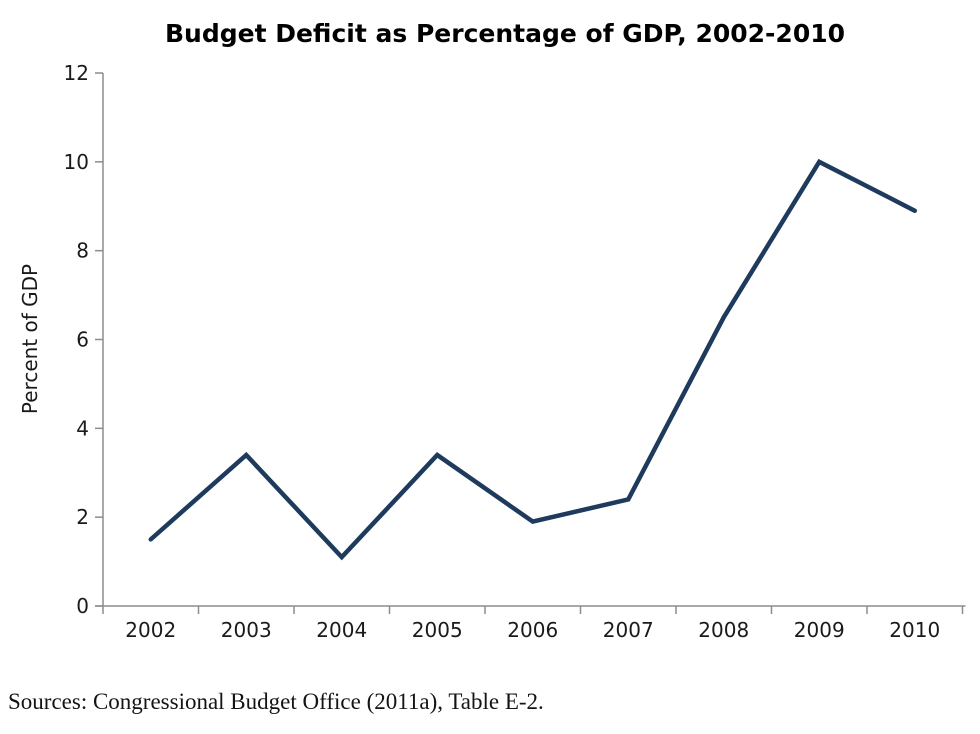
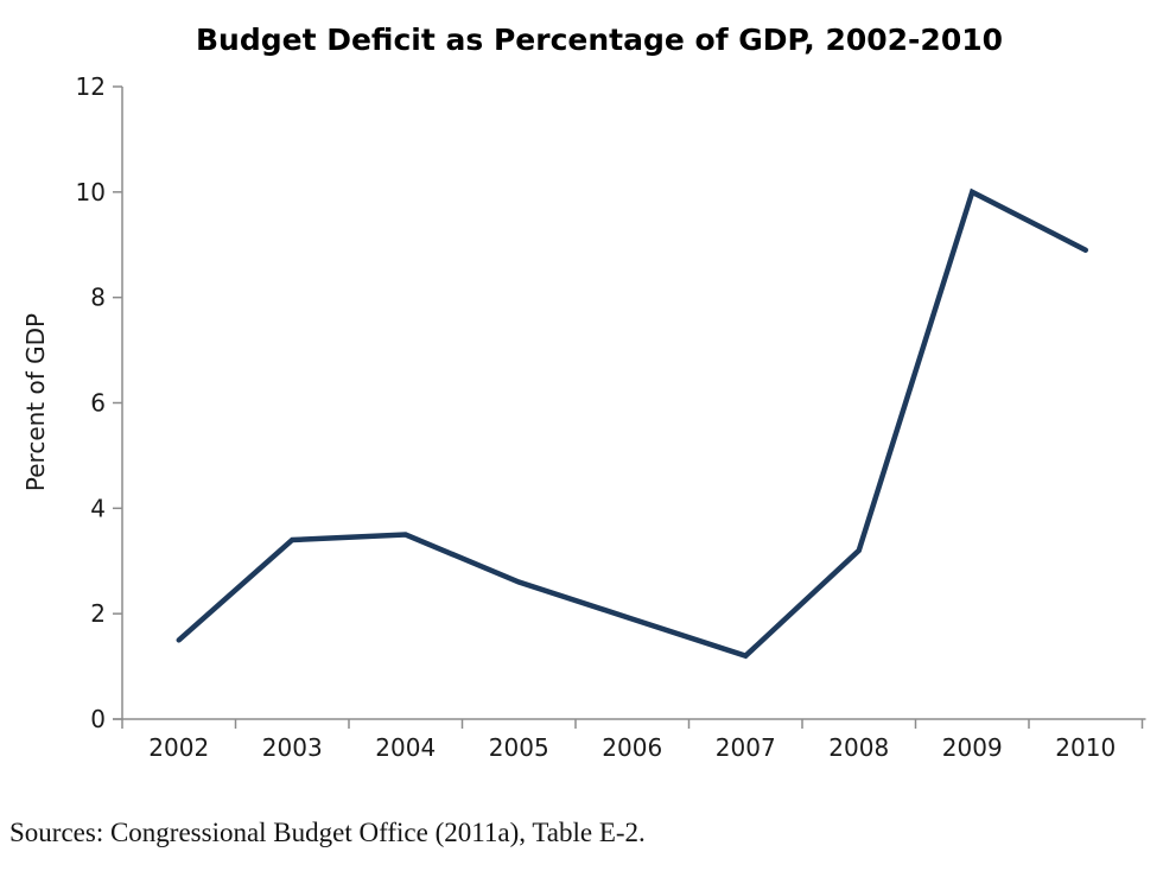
2004: 1.1 -> 3.5
2005: 3.4 -> 2.6
2007: 2.4 -> 1.2
2008: 6.5 -> 3.2
